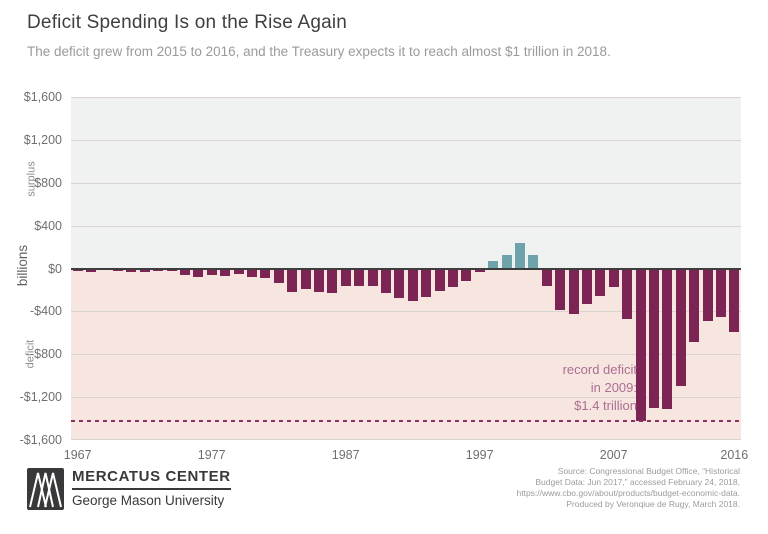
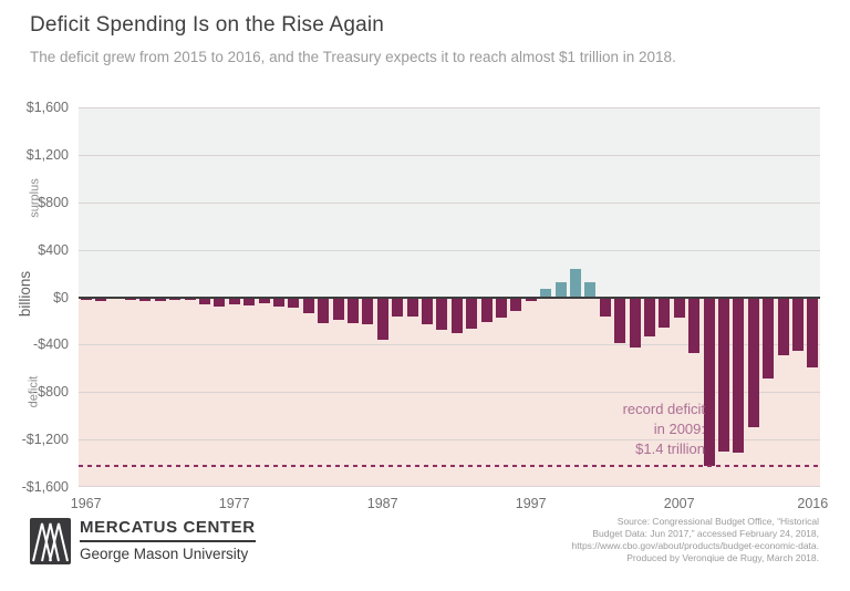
1987: -$150 -> -$350
